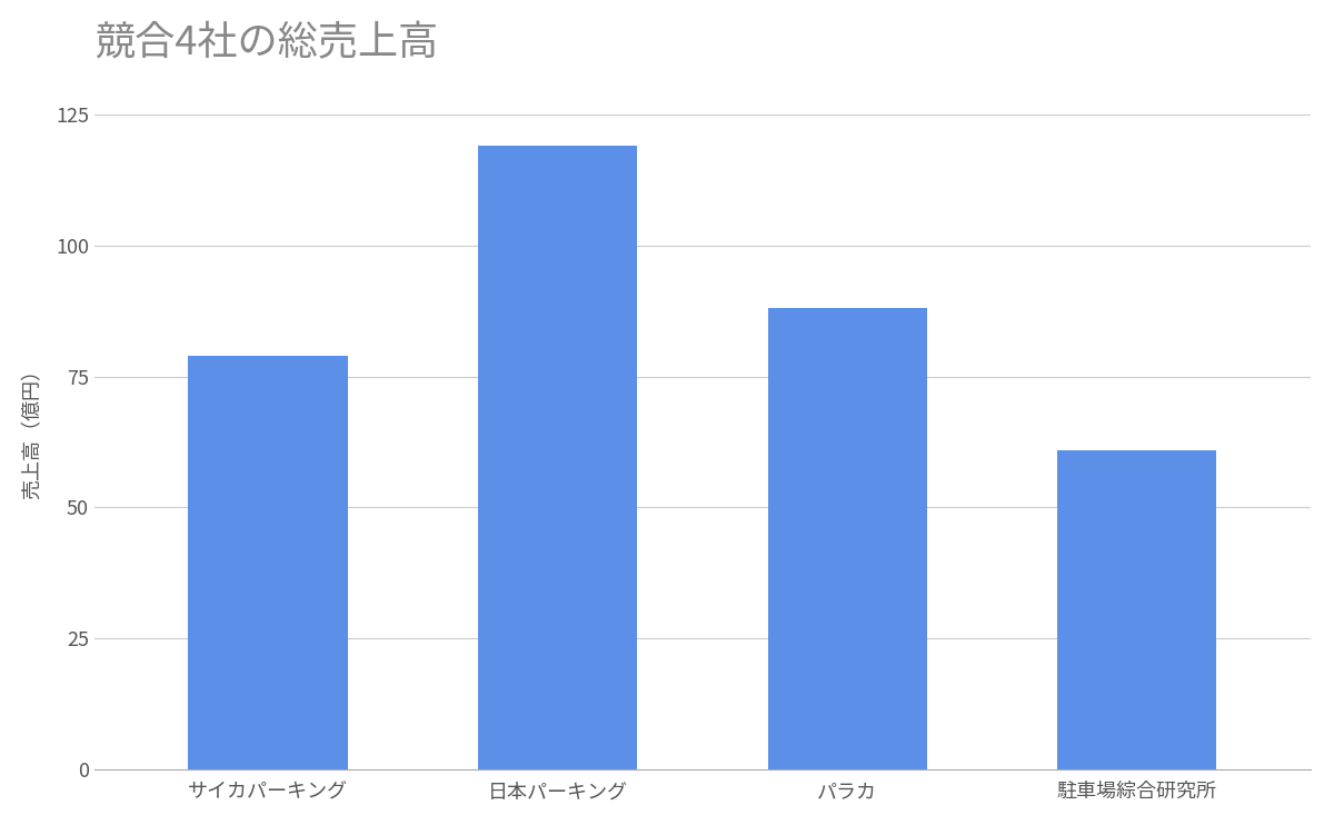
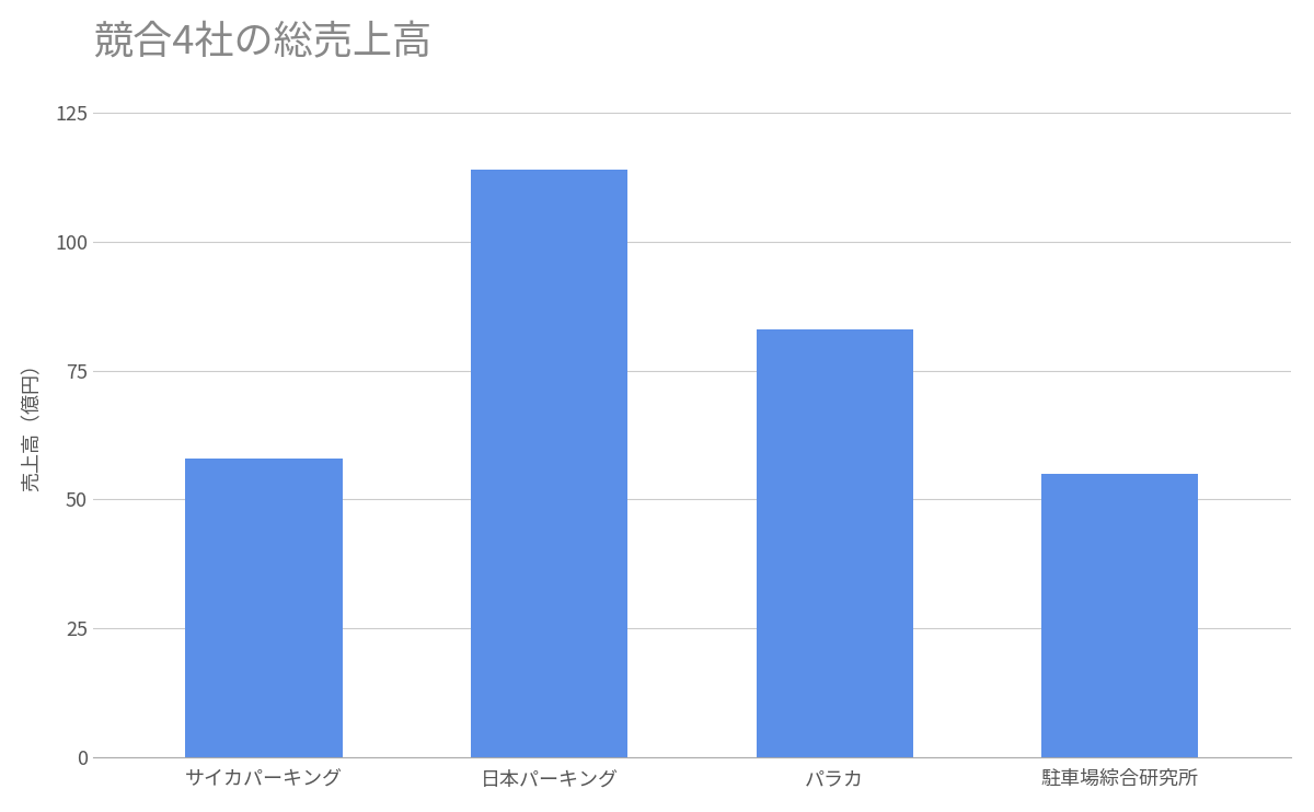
サイカパーキング: 79 -> 58
日本パーキング: 119 -> 114
パラカ: 88 -> 83
駐車場綜合研究所: 61 -> 55
